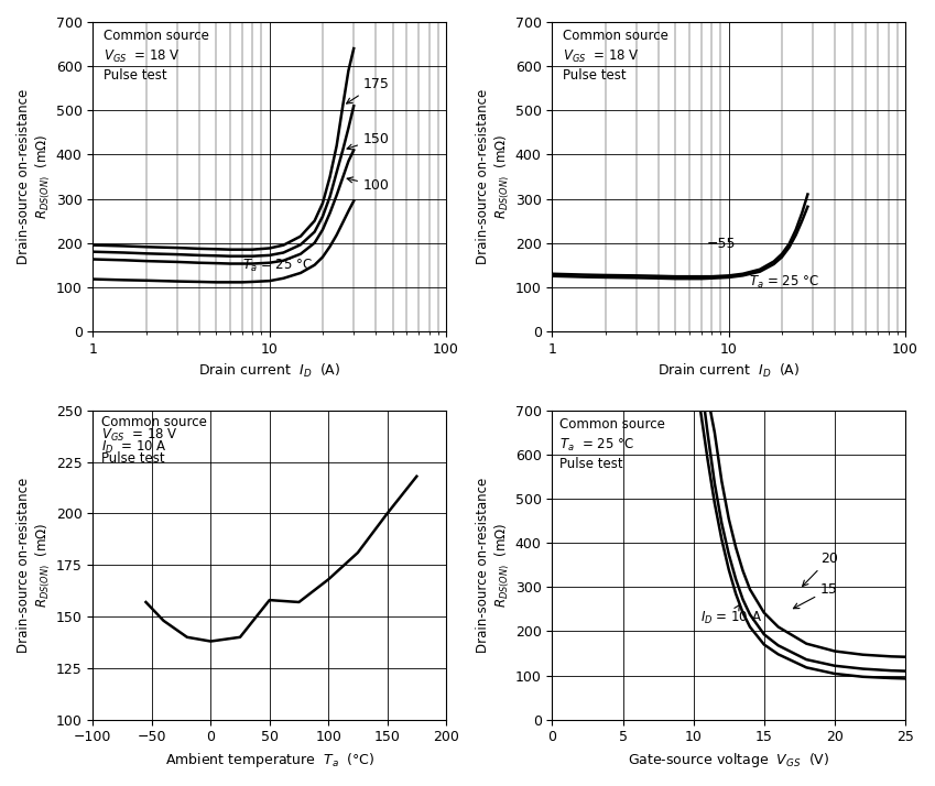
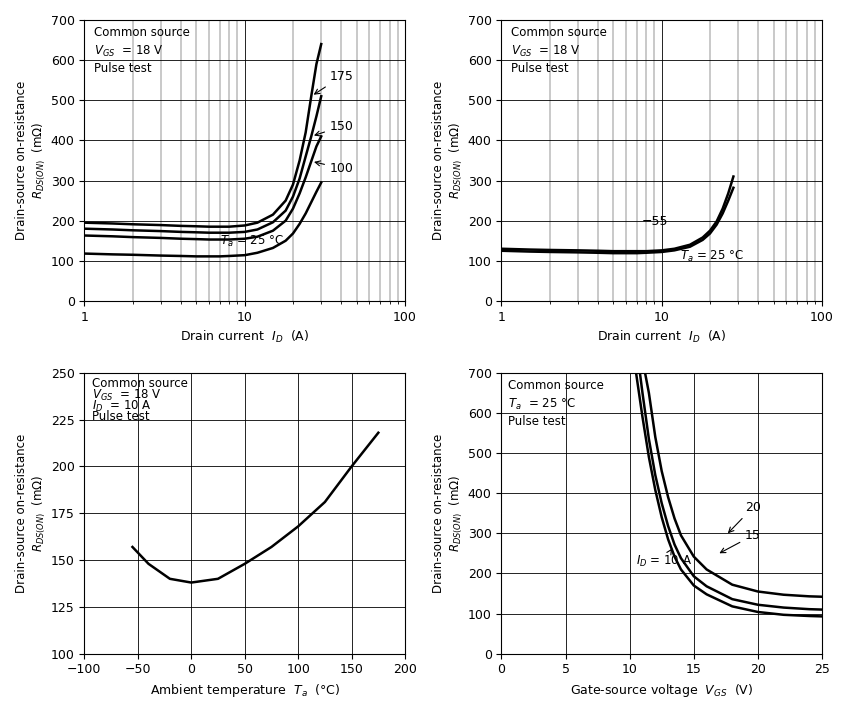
50: 158 -> 148
